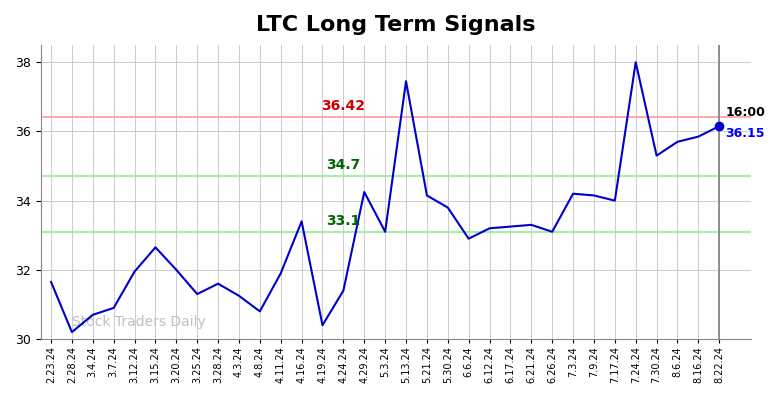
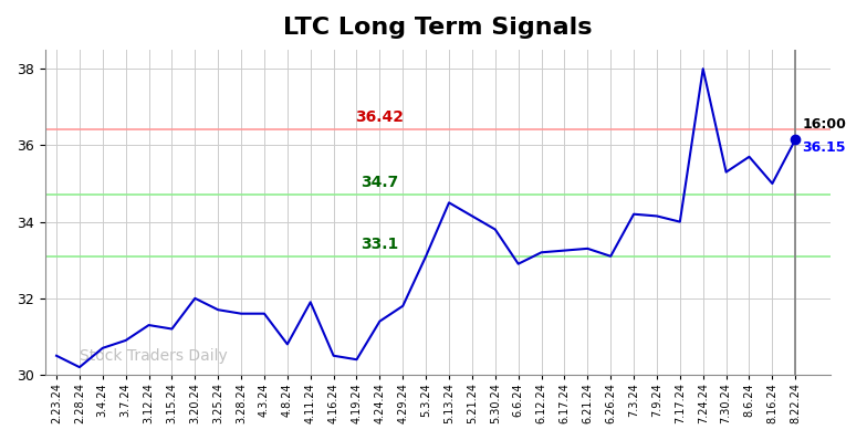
2.23.24: 31.65 -> 30.50
3.12.24: 31.95 -> 31.30
3.15.24: 32.65 -> 31.20
3.25.24: 31.30 -> 31.70
4.3.24: 31.25 -> 31.60
4.16.24: 33.40 -> 30.50
4.29.24: 34.25 -> 31.80
5.13.24: 37.45 -> 34.50
8.16.24: 35.85 -> 35.00
